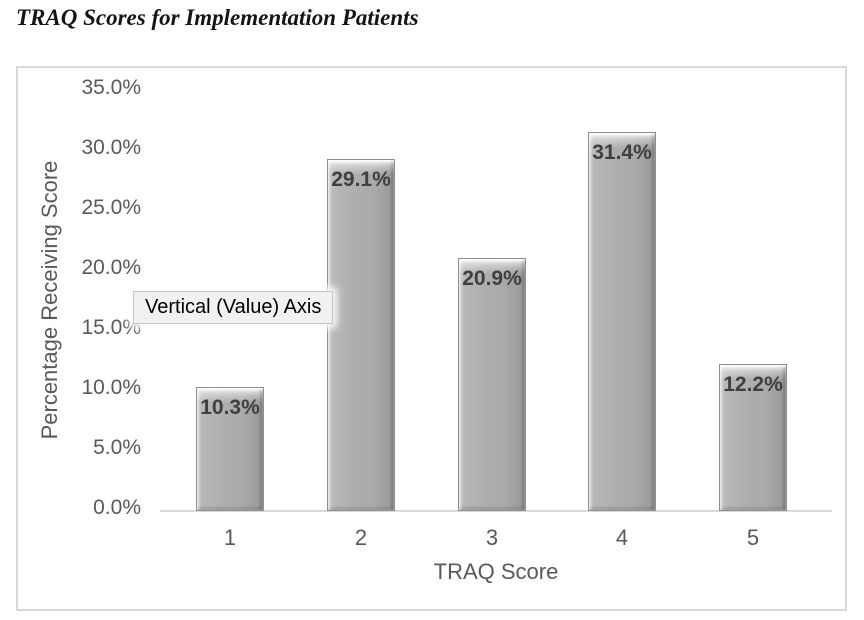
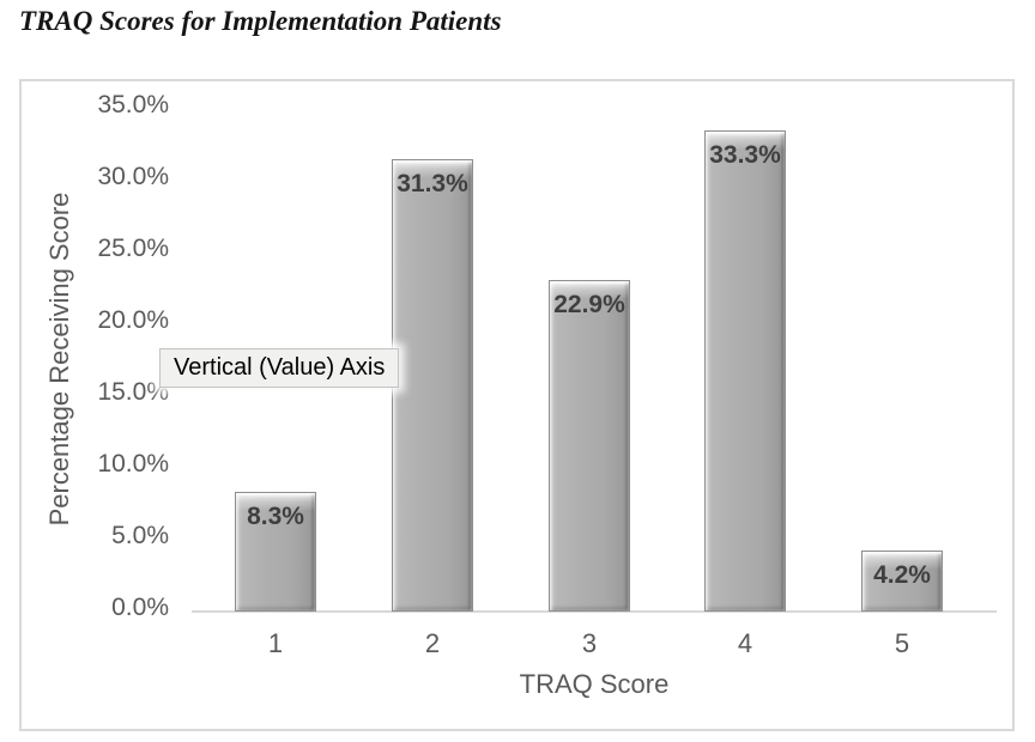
1: 10.3% -> 8.3%
2: 29.1% -> 31.3%
3: 20.9% -> 22.9%
4: 31.4% -> 33.3%
5: 12.2% -> 4.2%
